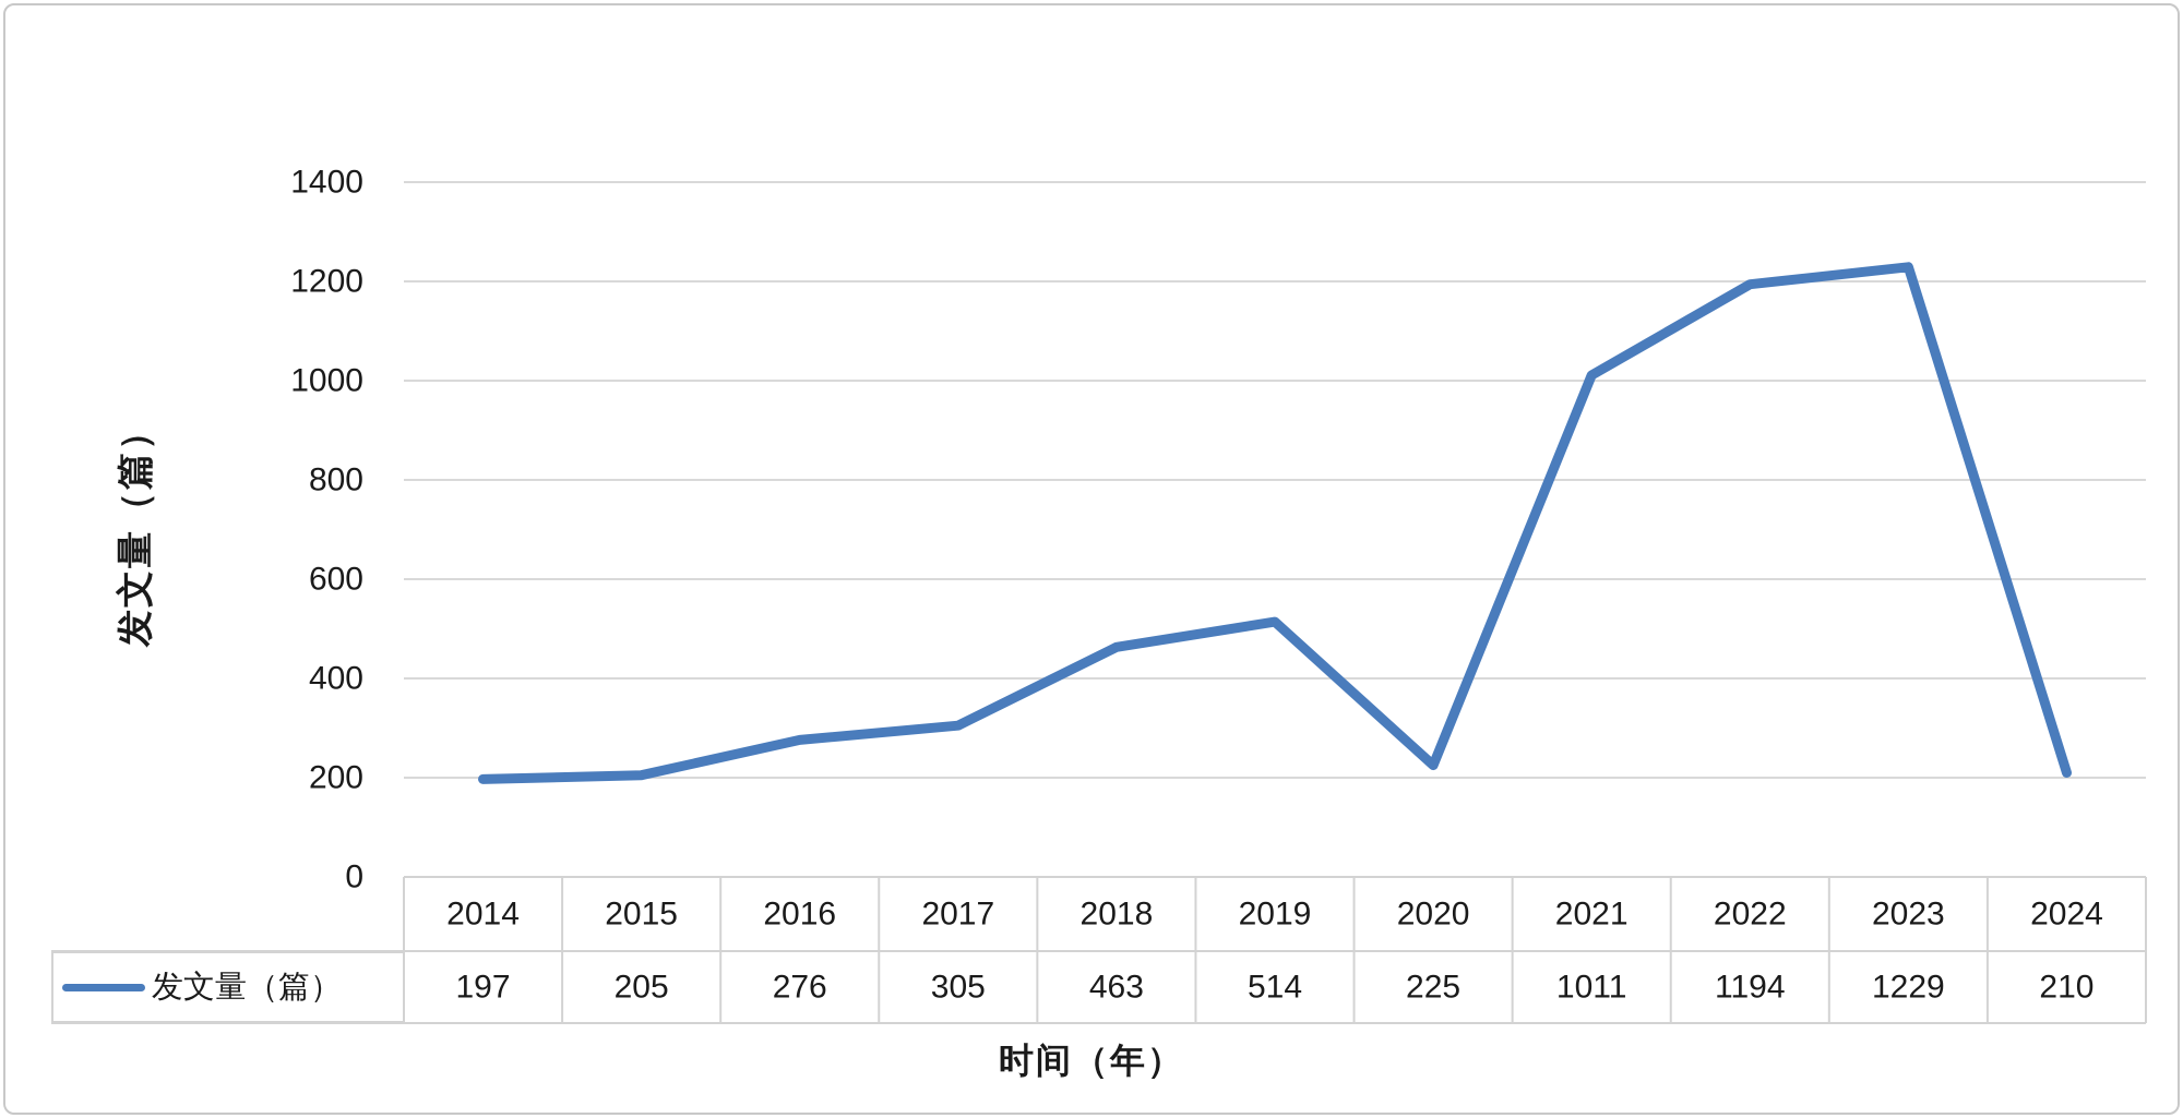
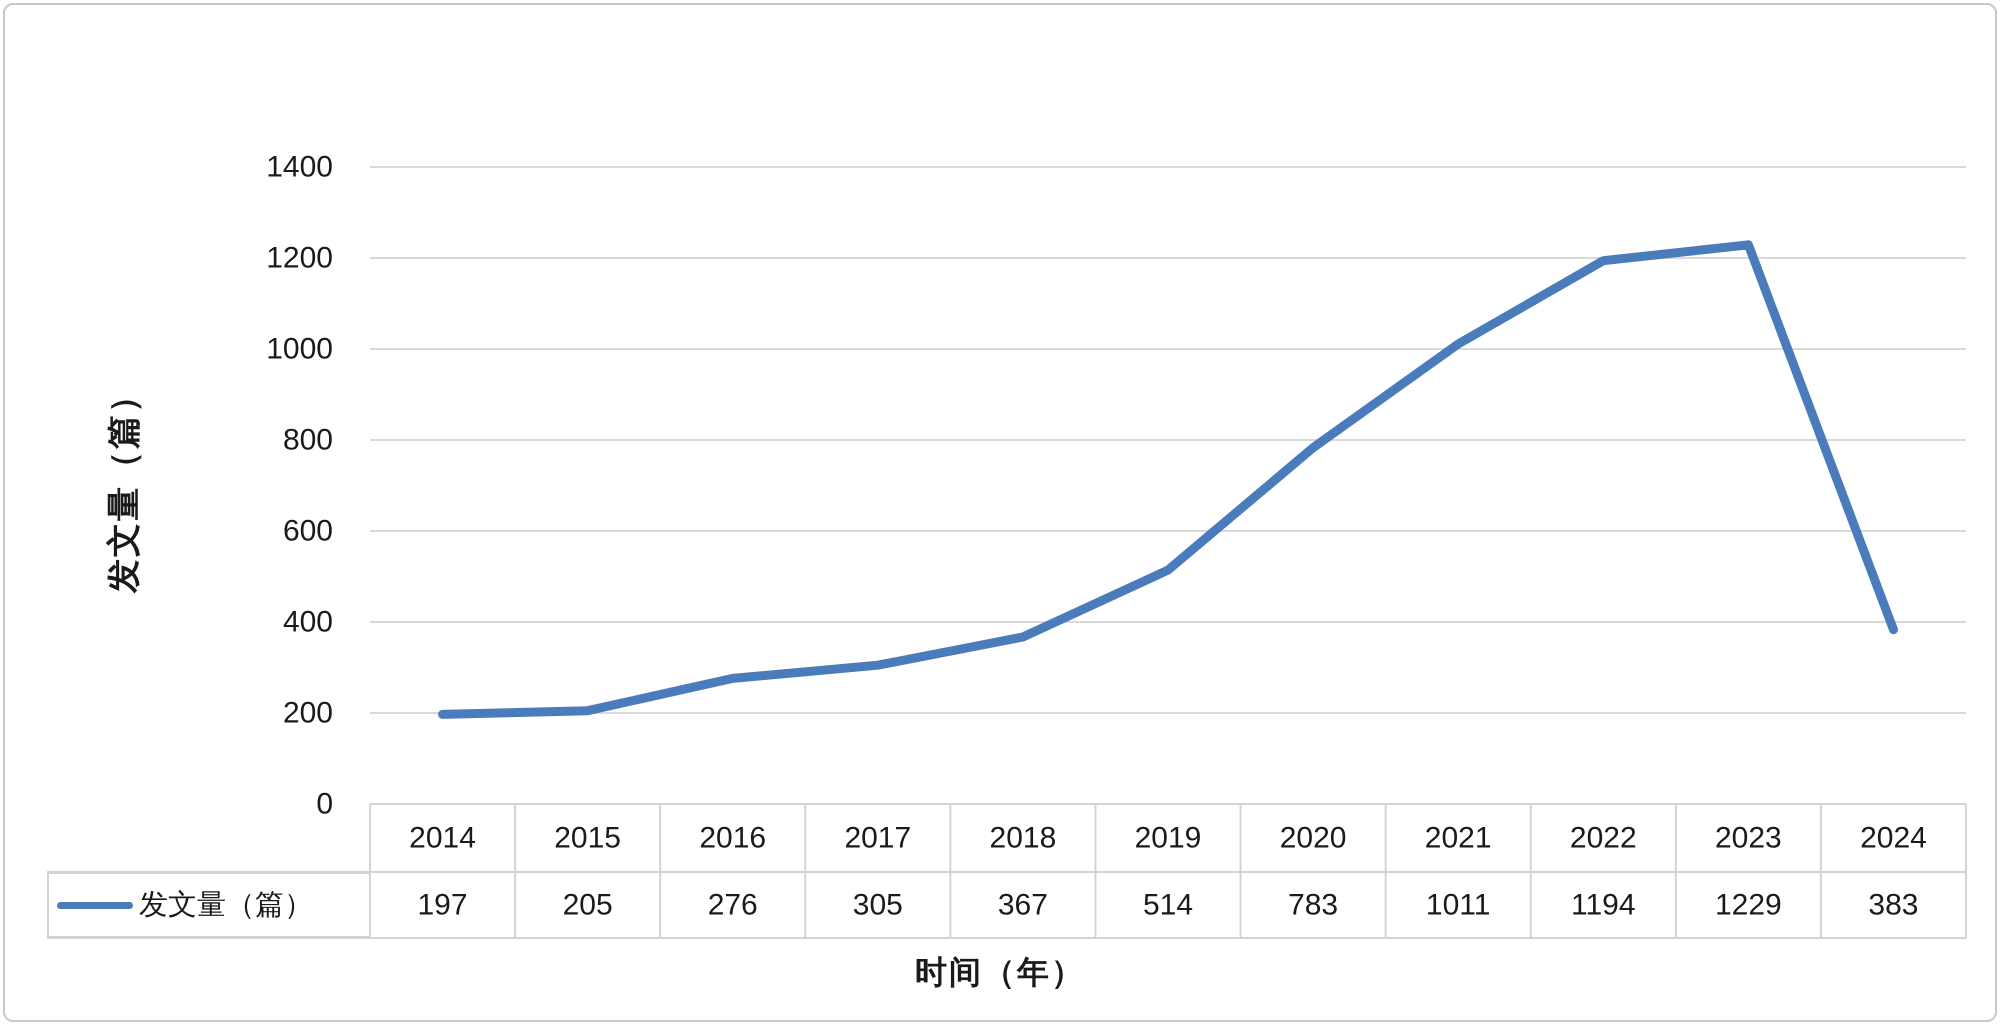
2018: 463 -> 367
2020: 225 -> 783
2024: 210 -> 383
